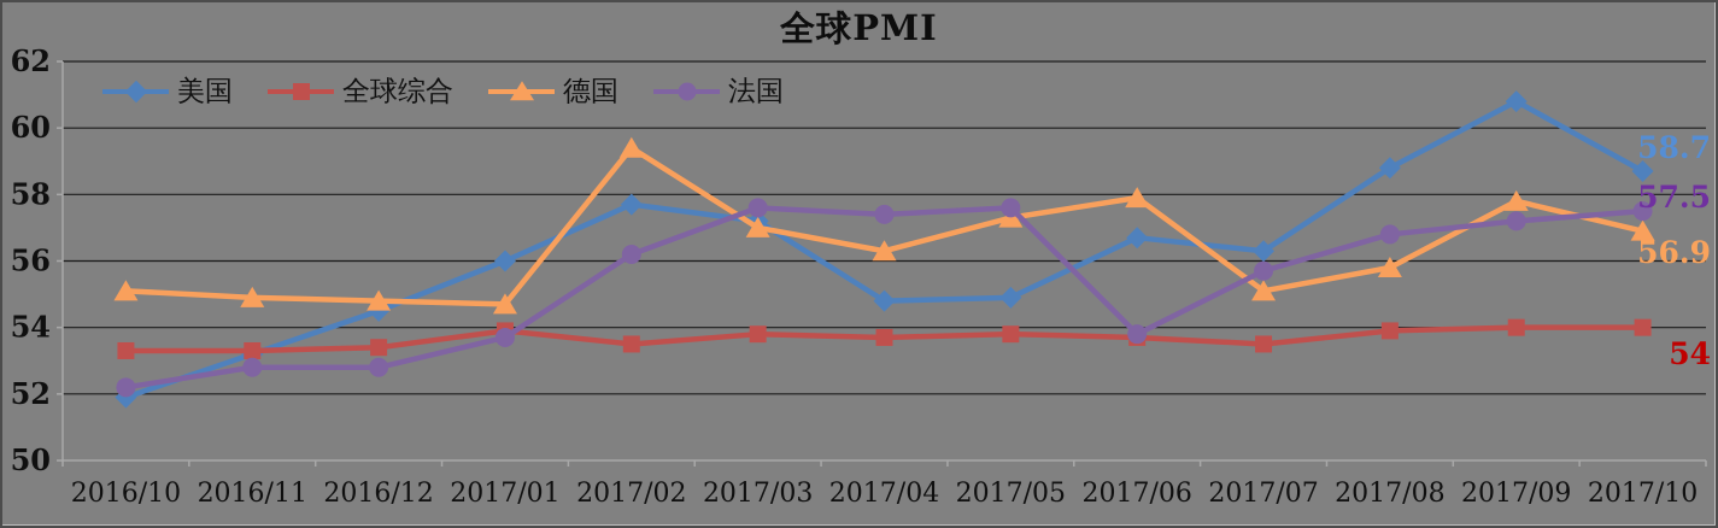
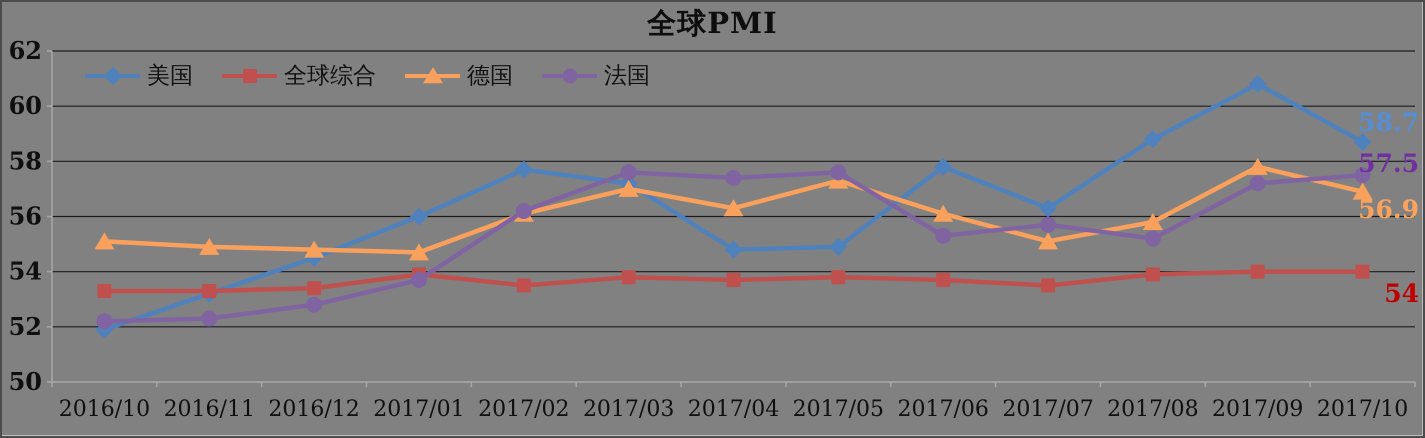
法国/2016/11: 52.8 -> 52.3
德国/2017/02: 59.4 -> 56.1
美国/2017/06: 56.7 -> 57.8
德国/2017/06: 57.9 -> 56.1
法国/2017/06: 53.8 -> 55.3
法国/2017/08: 56.8 -> 55.2
